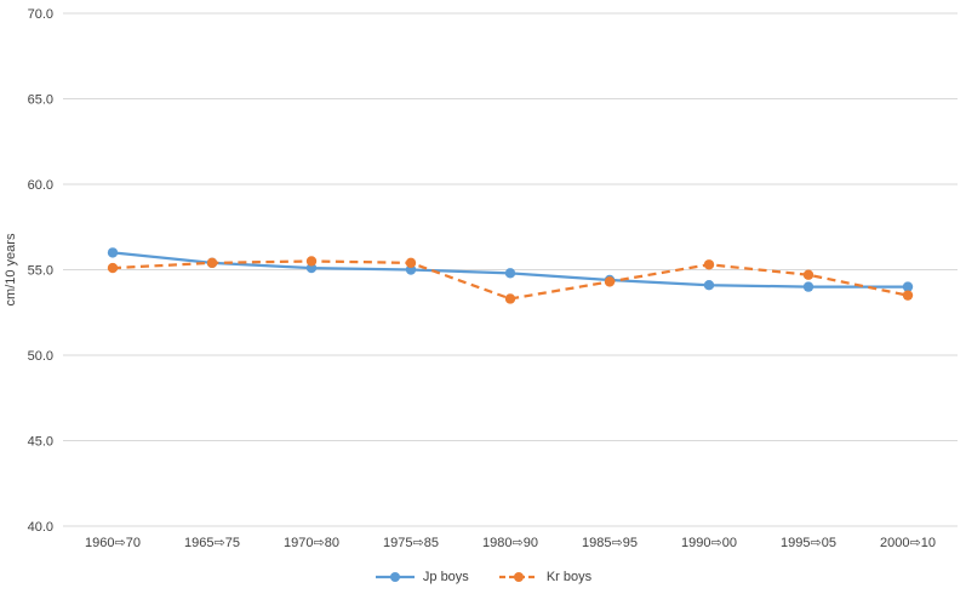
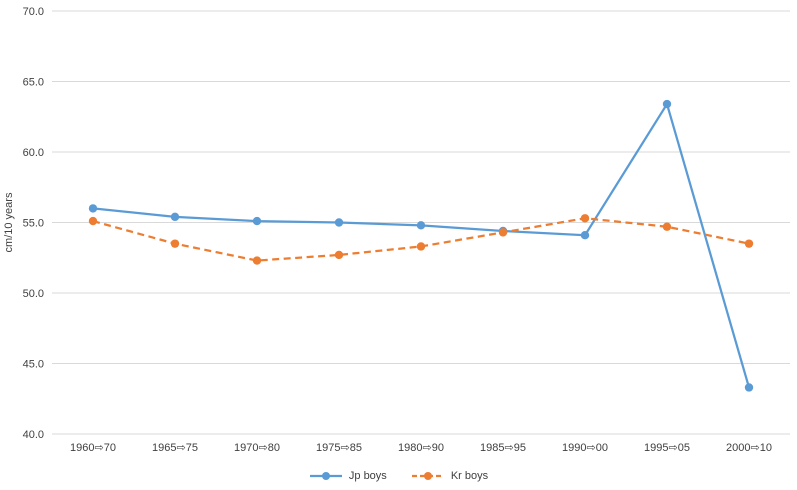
Kr boys/1965⇨75: 55.4 -> 53.5
Kr boys/1970⇨80: 55.5 -> 52.3
Kr boys/1975⇨85: 55.4 -> 52.7
Jp boys/1995⇨05: 54.0 -> 63.4
Jp boys/2000⇨10: 54.0 -> 43.3
